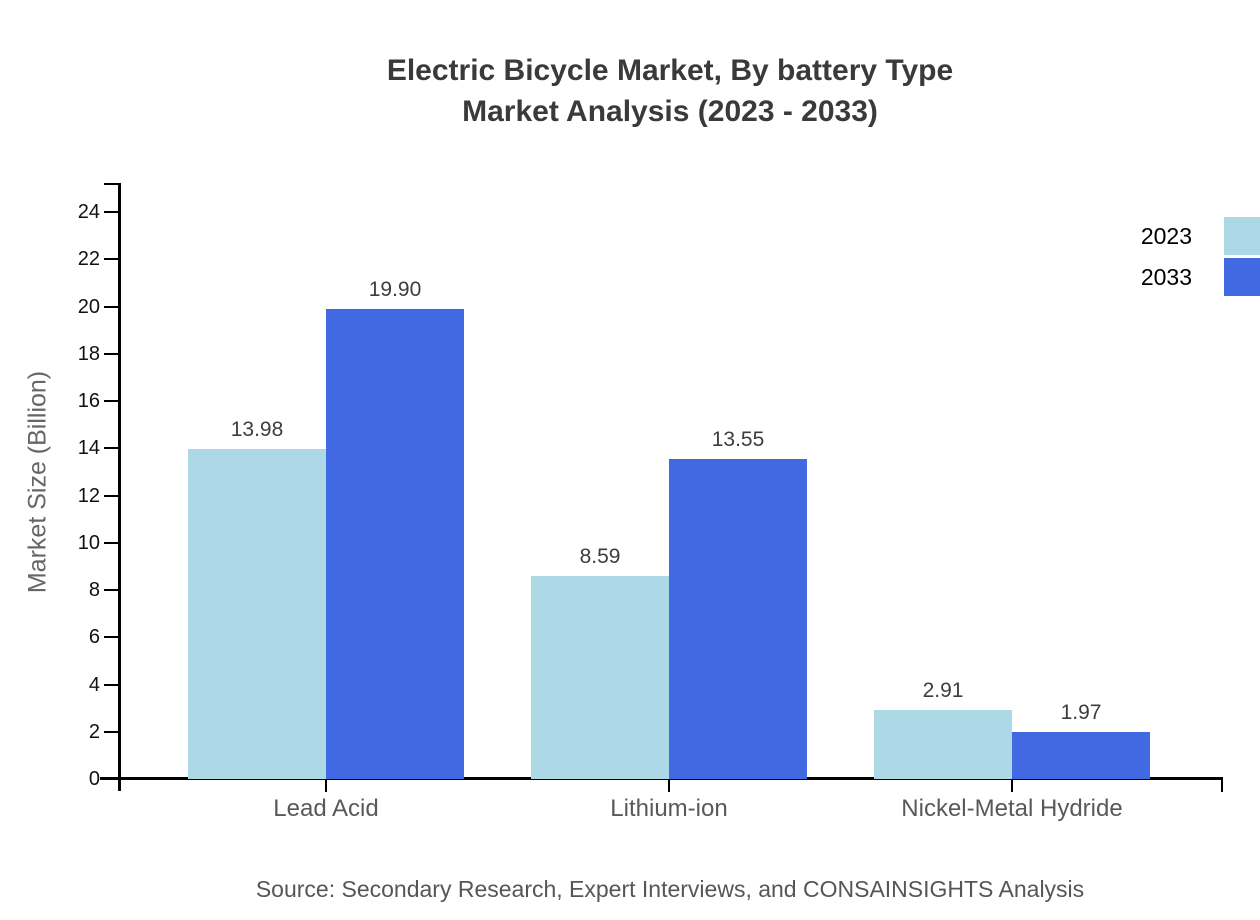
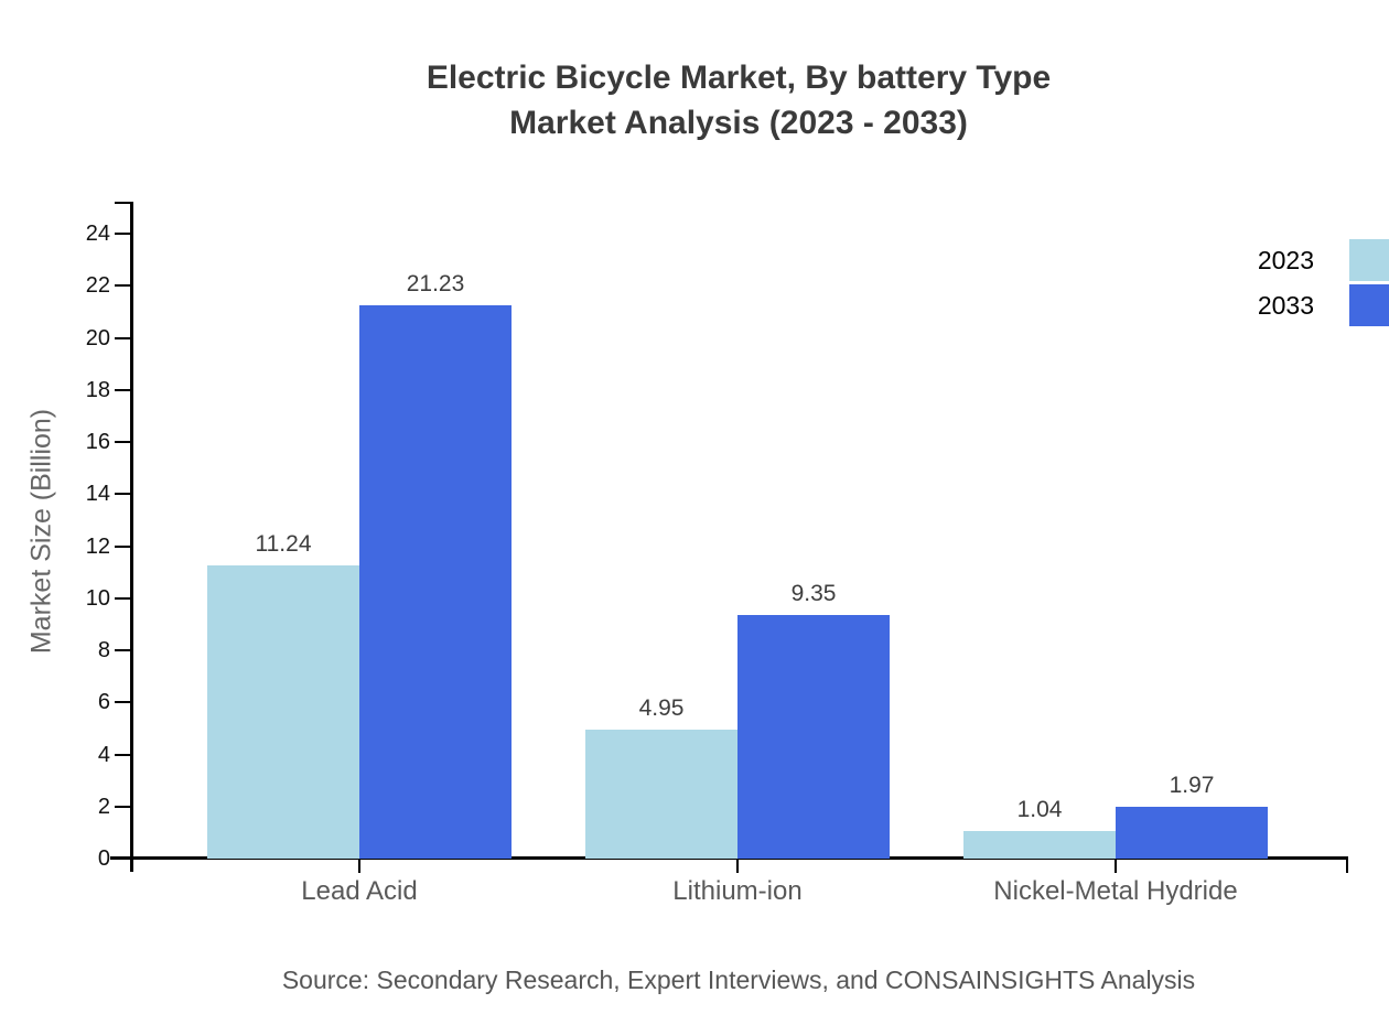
2023/Lead Acid: 13.98 -> 11.24
2033/Lead Acid: 19.90 -> 21.23
2023/Lithium-ion: 8.59 -> 4.95
2033/Lithium-ion: 13.55 -> 9.35
2023/Nickel-Metal Hydride: 2.91 -> 1.04
